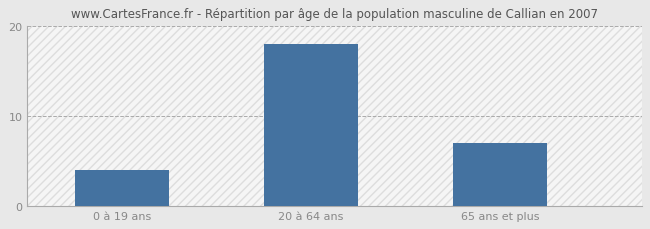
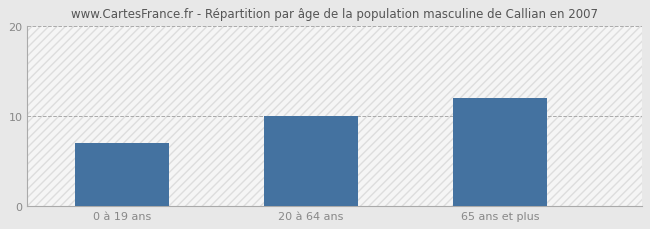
0 à 19 ans: 4 -> 7
20 à 64 ans: 18 -> 10
65 ans et plus: 7 -> 12
